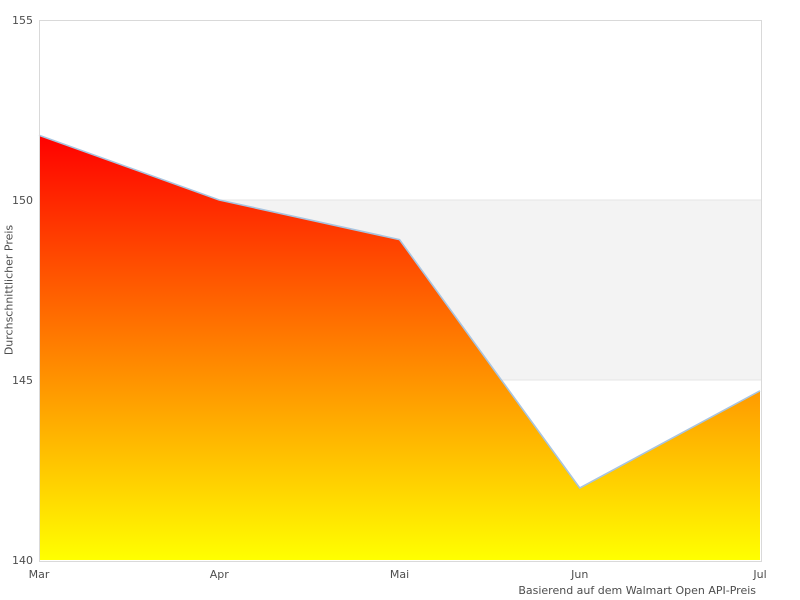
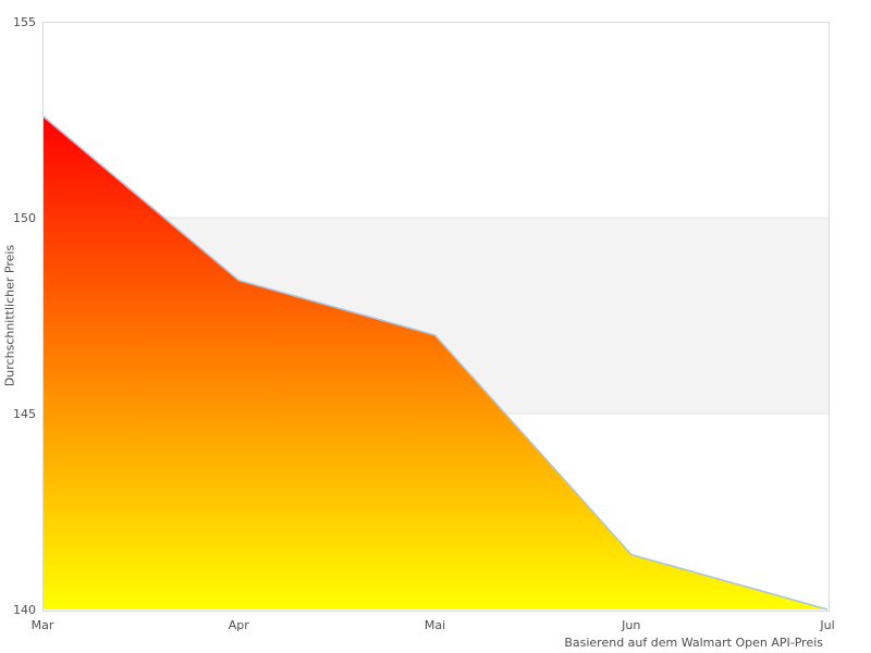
Mar: 151.8 -> 152.6
Apr: 150.0 -> 148.4
Mai: 148.9 -> 147.0
Jun: 142.0 -> 141.4
Jul: 144.7 -> 140.0
